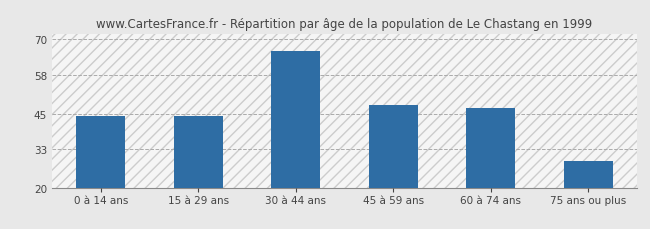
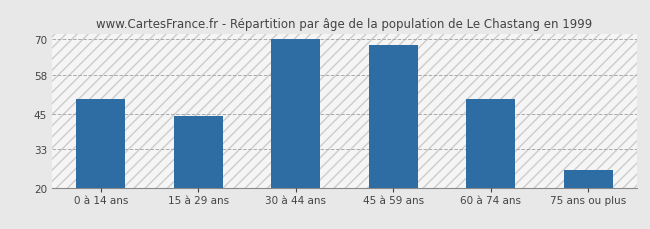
0 à 14 ans: 44 -> 50
30 à 44 ans: 66 -> 70
45 à 59 ans: 48 -> 68
60 à 74 ans: 47 -> 50
75 ans ou plus: 29 -> 26
